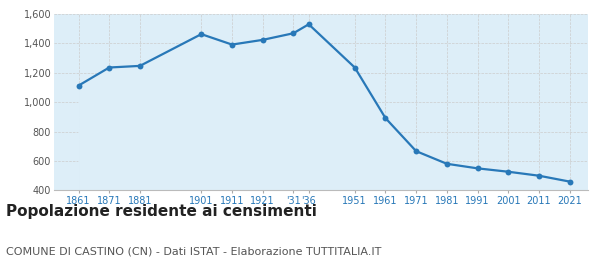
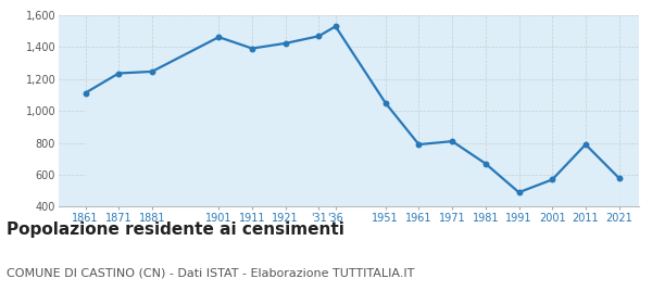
1951: 1,240 -> 1,050
1961: 890 -> 790
1971: 670 -> 810
1981: 580 -> 670
1991: 550 -> 490
2001: 530 -> 570
2011: 500 -> 790
2021: 460 -> 580
